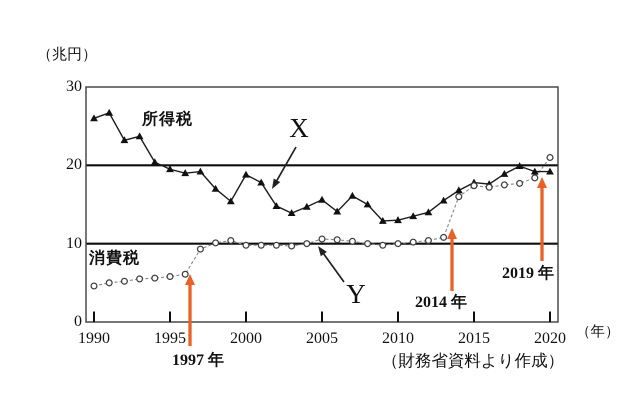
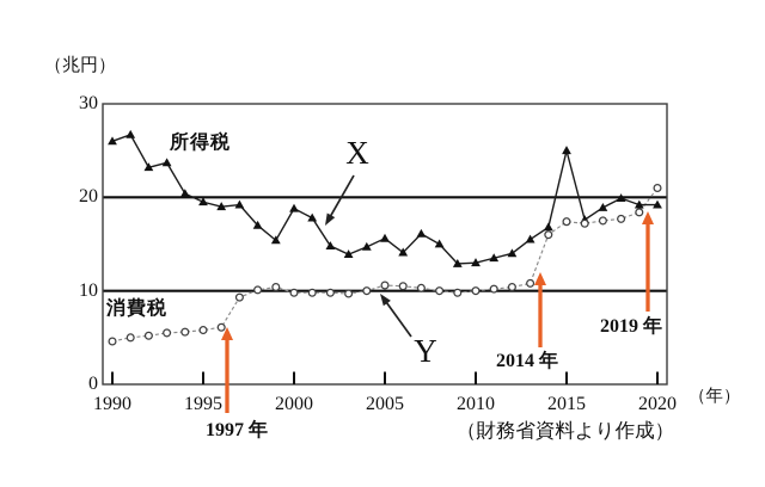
所得税/2015: 18 -> 25
